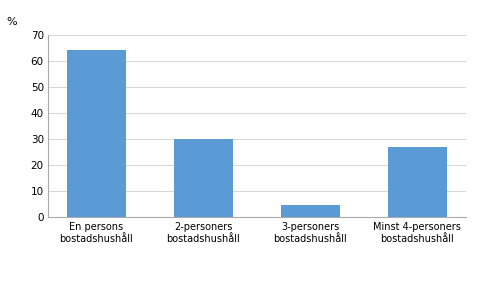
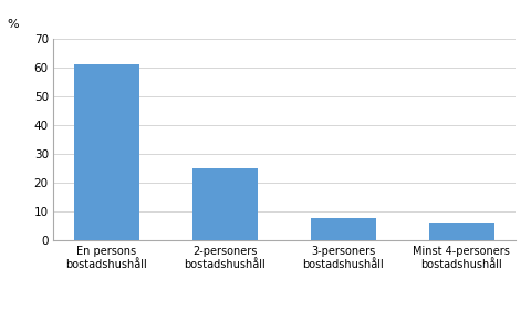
En persons bostadshushåll: 64.0 -> 61.0
2-personers bostadshushåll: 30.0 -> 25.0
3-personers bostadshushåll: 4.5 -> 7.5
Minst 4-personers bostadshushåll: 27.0 -> 6.0
